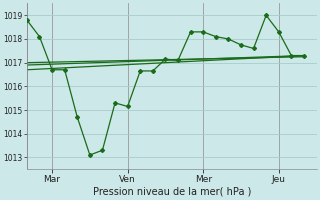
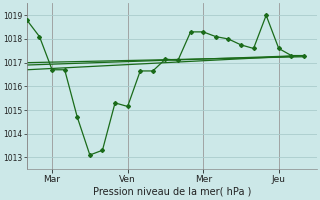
Jeu: 1018.30 -> 1017.60
